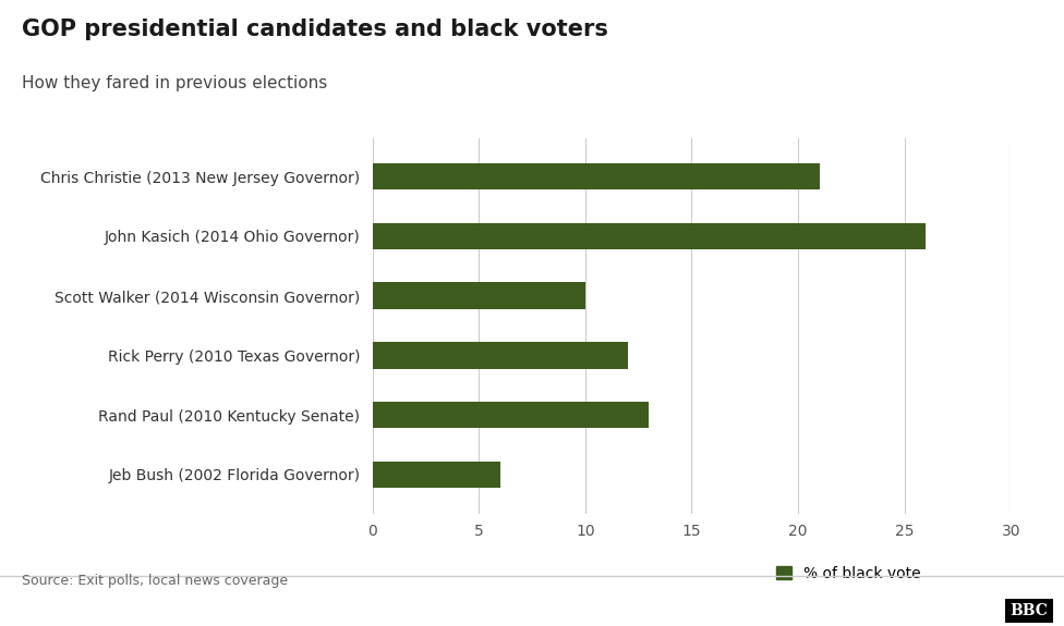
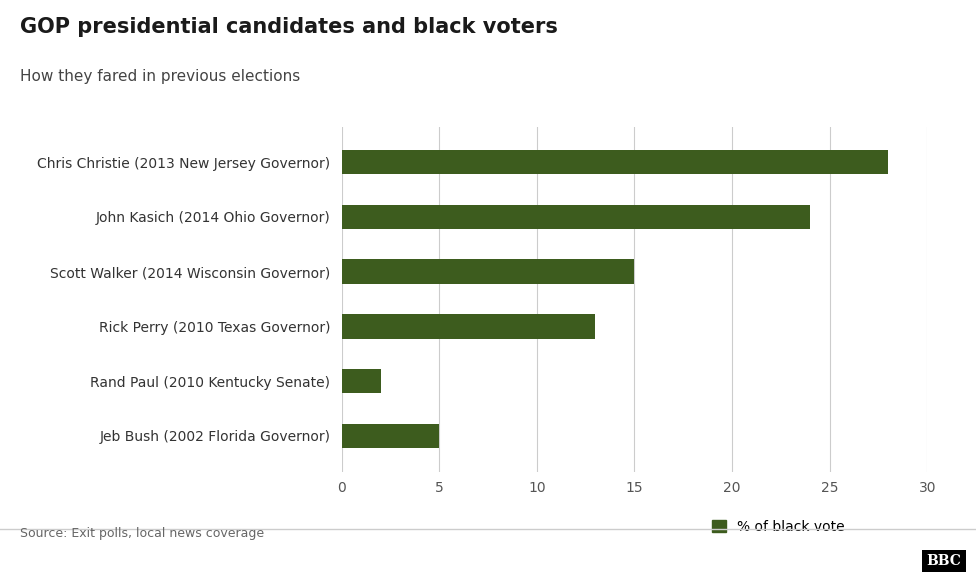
Chris Christie (2013 New Jersey Governor): 21 -> 28
John Kasich (2014 Ohio Governor): 26 -> 24
Scott Walker (2014 Wisconsin Governor): 10 -> 15
Rick Perry (2010 Texas Governor): 12 -> 13
Rand Paul (2010 Kentucky Senate): 13 -> 2
Jeb Bush (2002 Florida Governor): 6 -> 5
